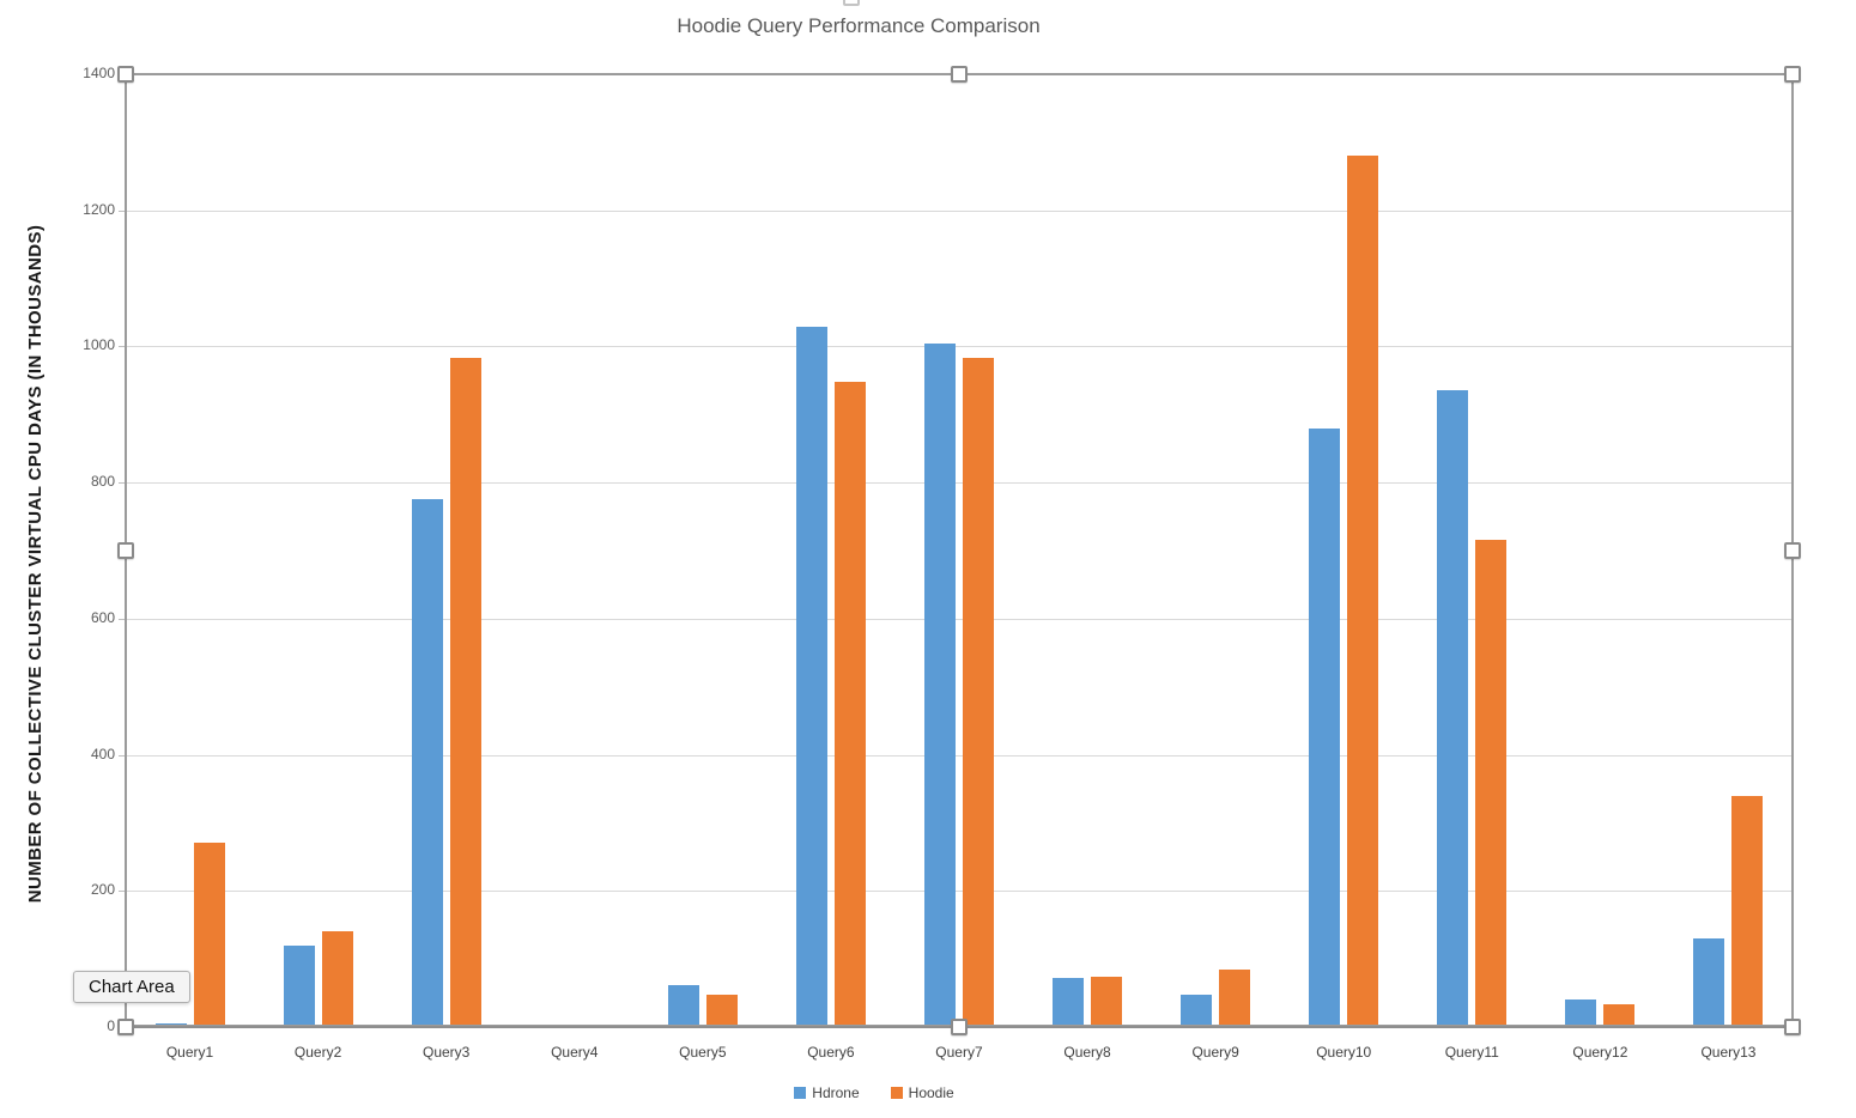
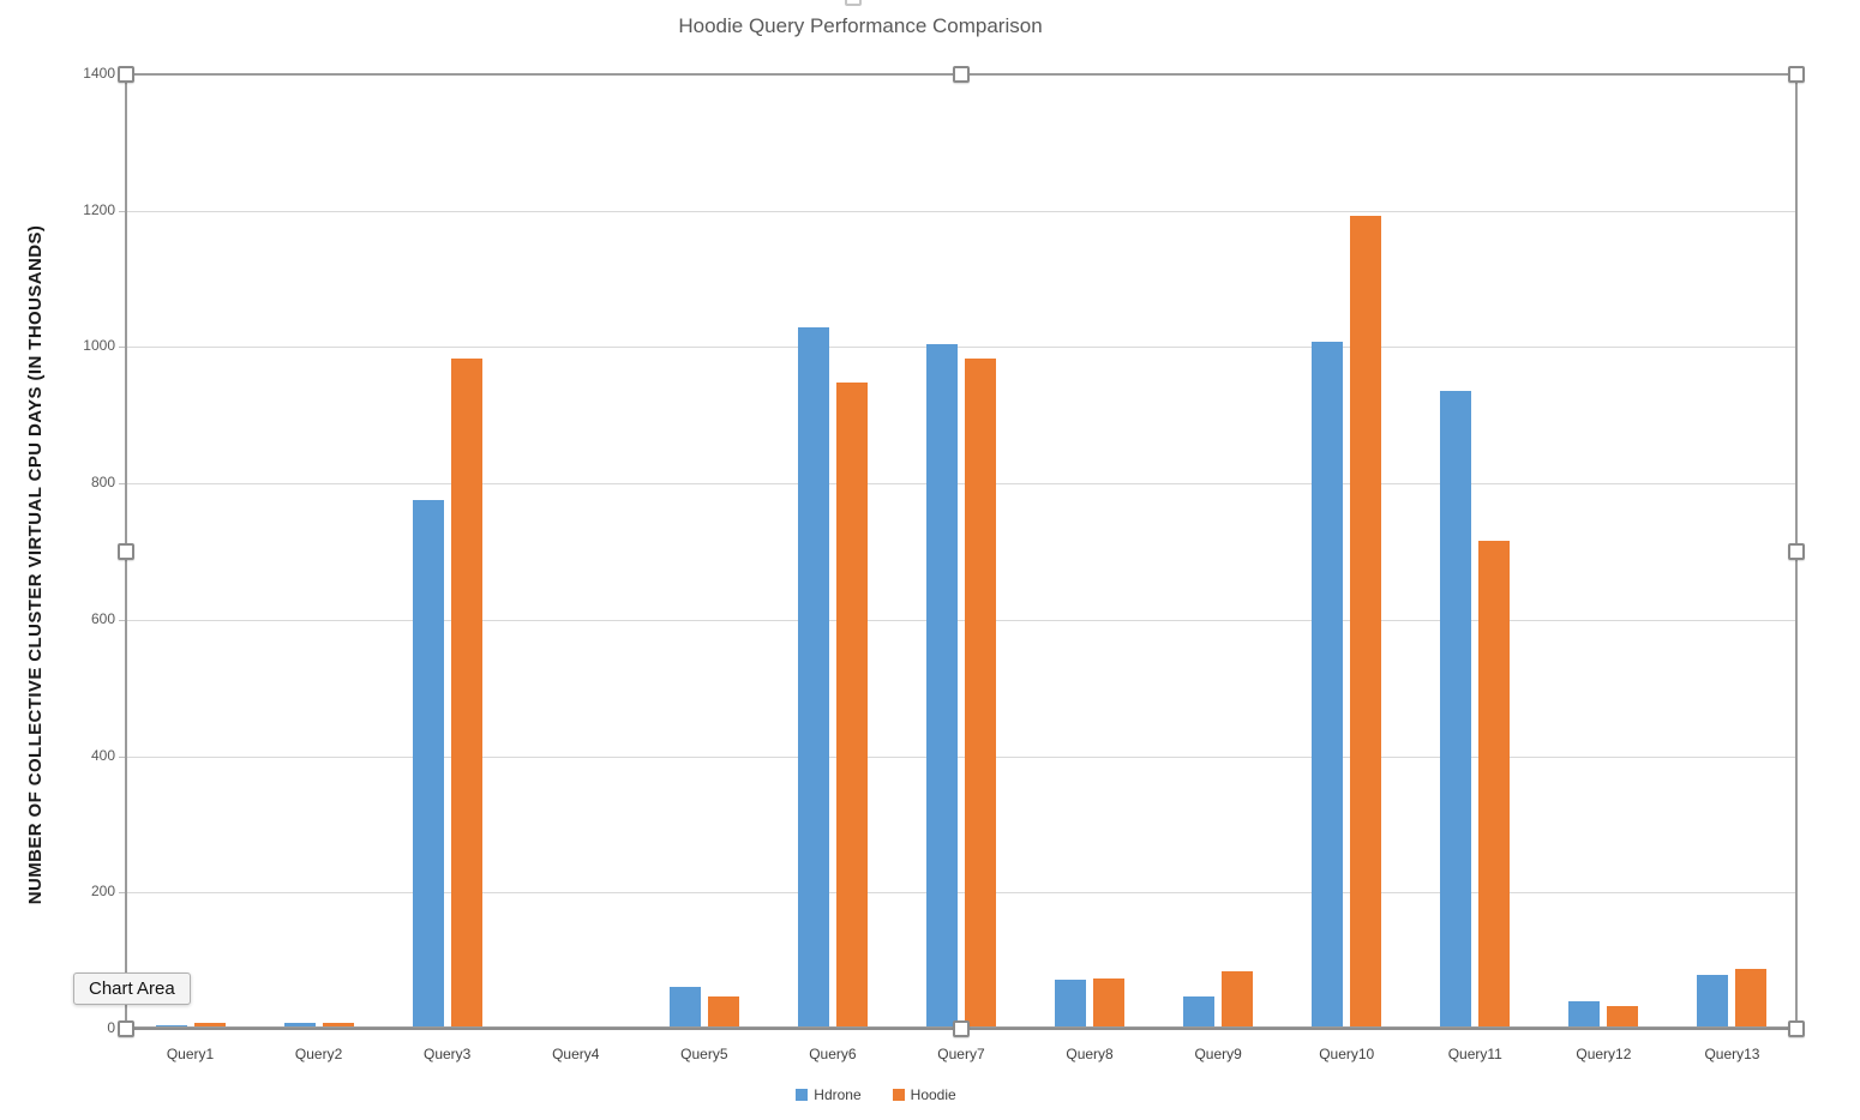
Hoodie/Query1: 270 -> 10
Hdrone/Query2: 120 -> 10
Hoodie/Query2: 140 -> 10
Hdrone/Query10: 880 -> 1010
Hoodie/Query10: 1280 -> 1190
Hdrone/Query13: 130 -> 80
Hoodie/Query13: 340 -> 90
